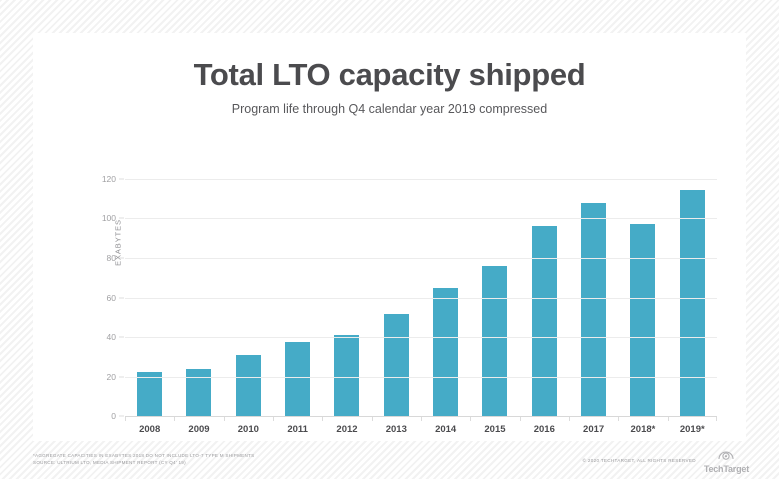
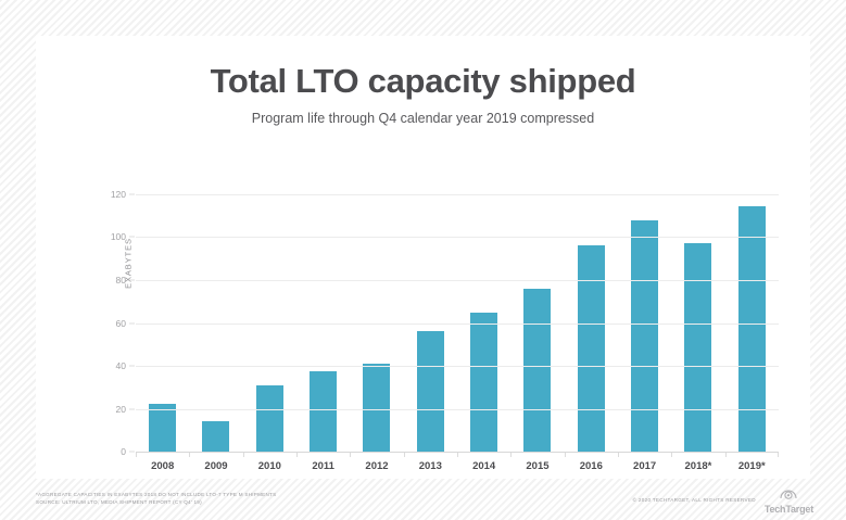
2009: 24 -> 14
2013: 52 -> 56
